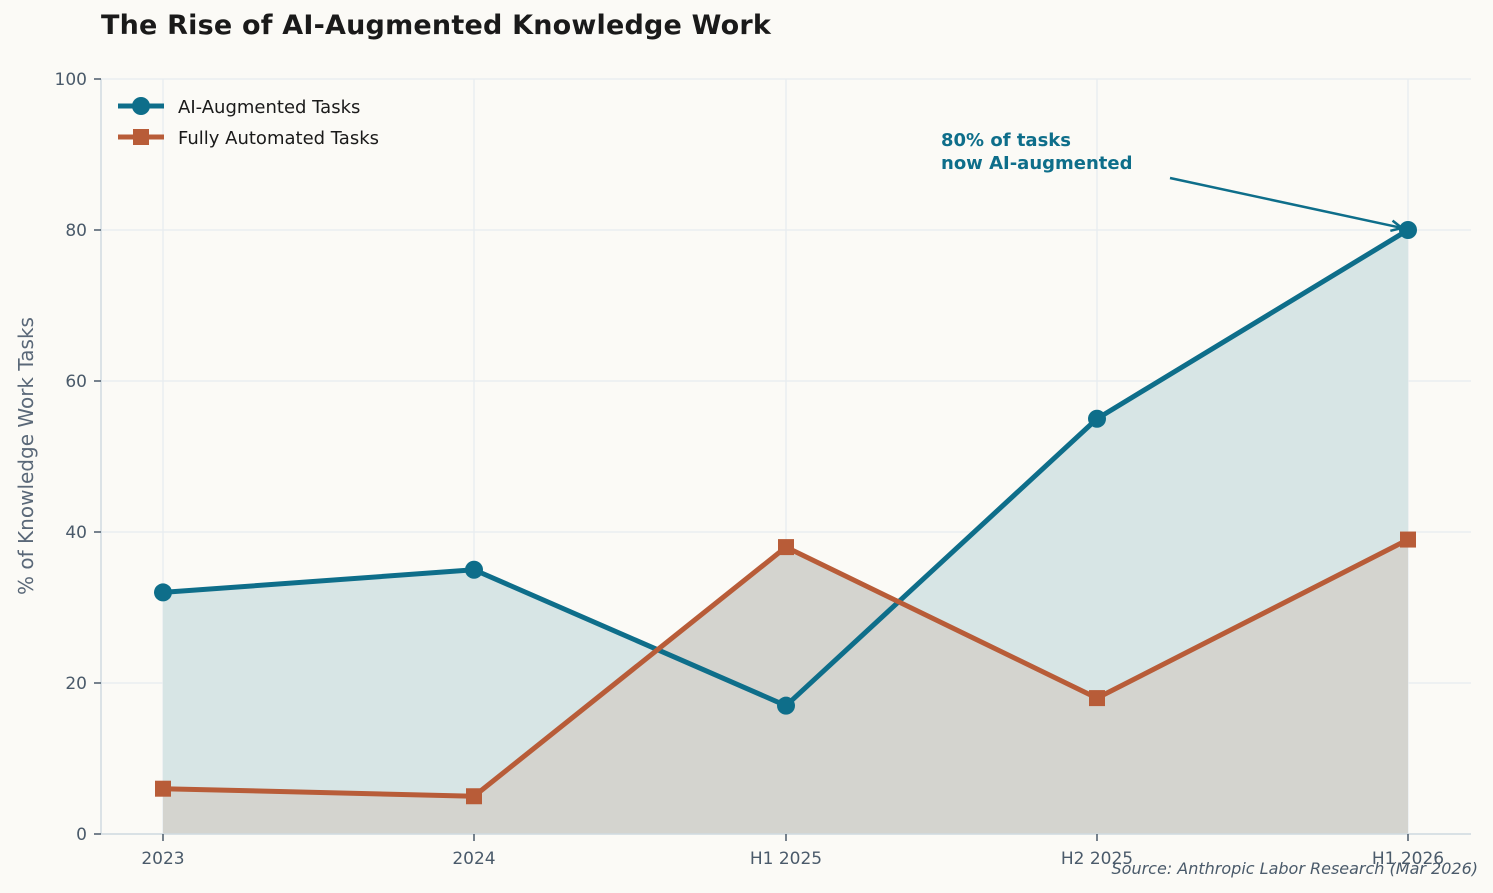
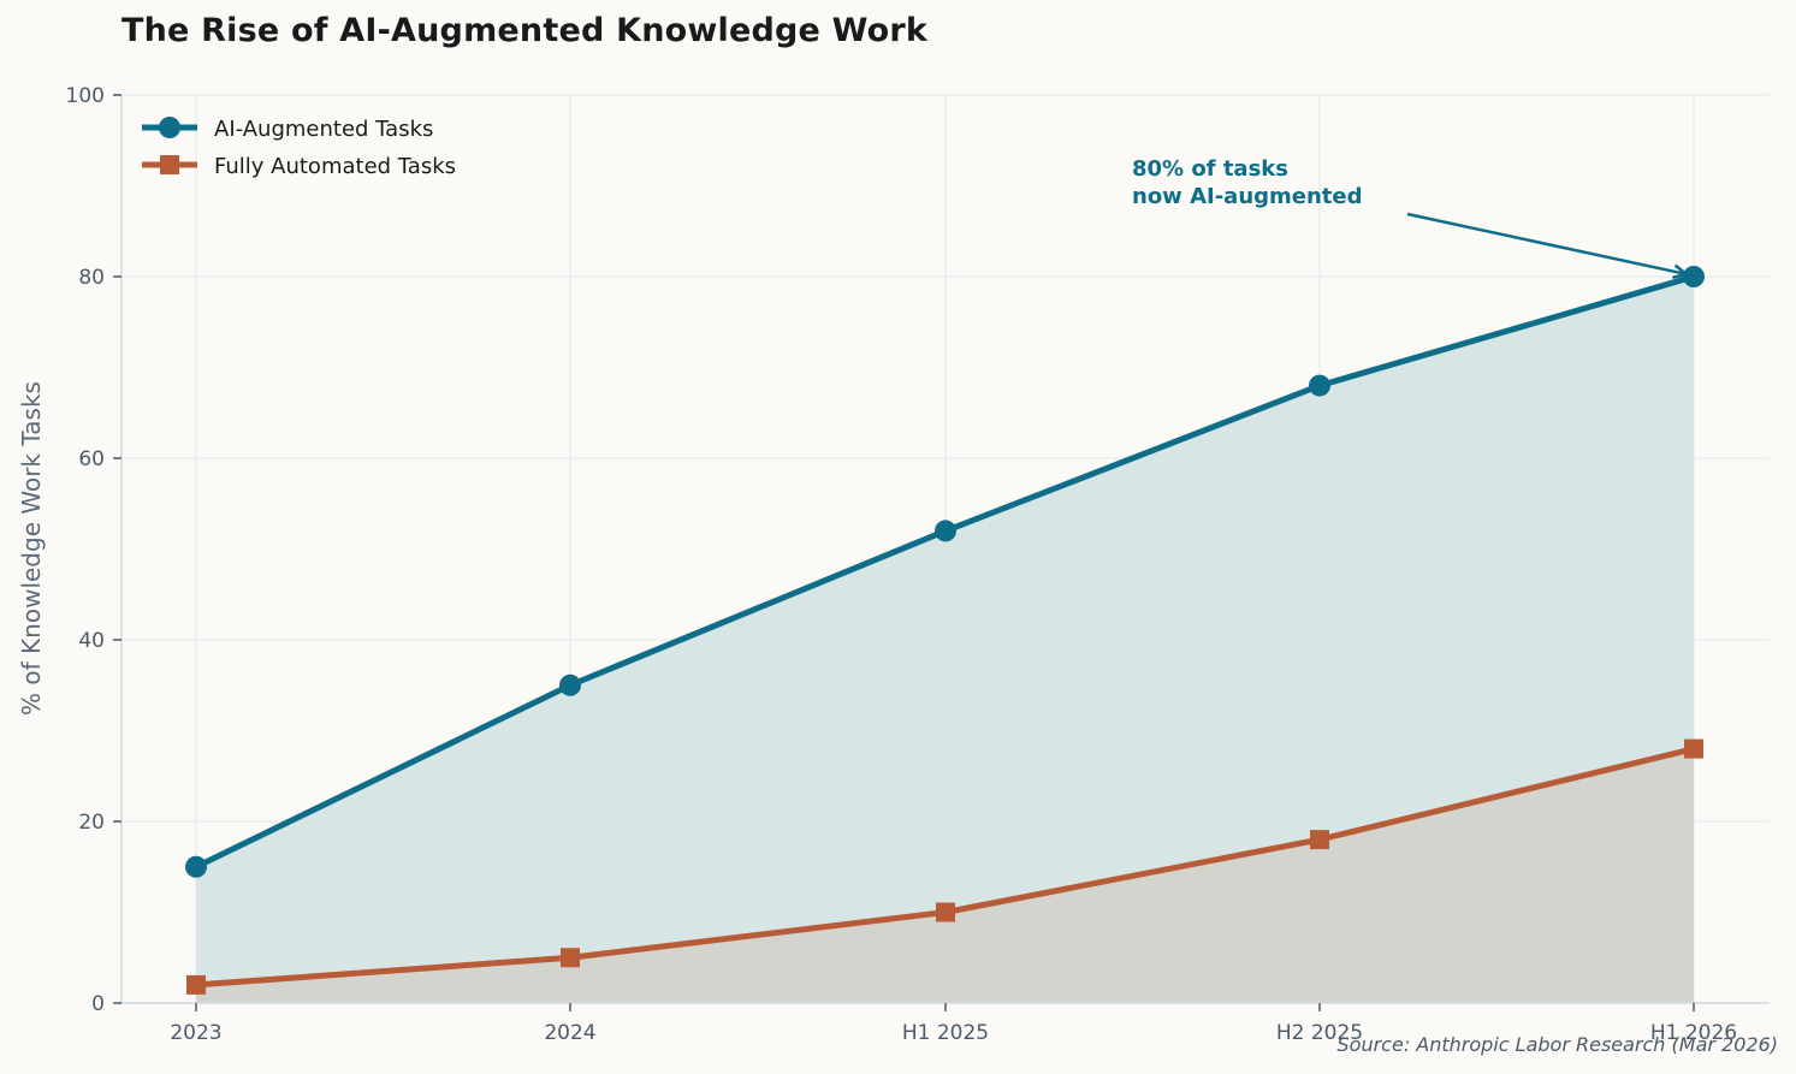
AI-Augmented Tasks/2023: 32 -> 15
Fully Automated Tasks/2023: 6 -> 2
AI-Augmented Tasks/H1 2025: 17 -> 52
Fully Automated Tasks/H1 2025: 38 -> 10
AI-Augmented Tasks/H2 2025: 55 -> 68
Fully Automated Tasks/H1 2026: 39 -> 28
